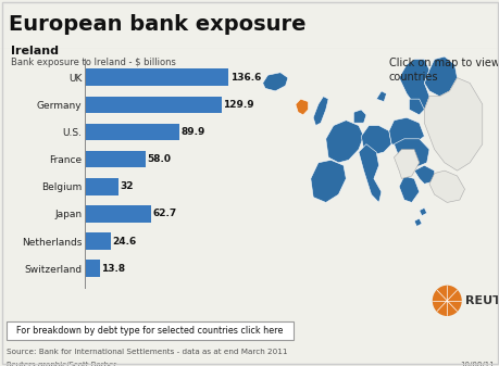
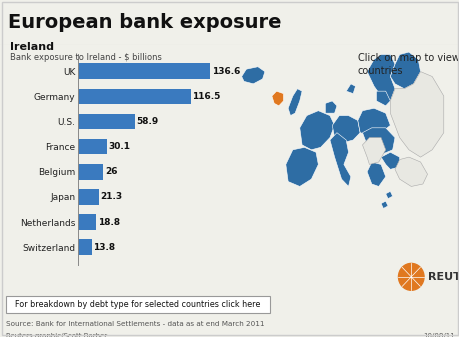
Germany: 129.9 -> 116.5
U.S.: 89.9 -> 58.9
France: 58.0 -> 30.1
Belgium: 32 -> 26
Japan: 62.7 -> 21.3
Netherlands: 24.6 -> 18.8
